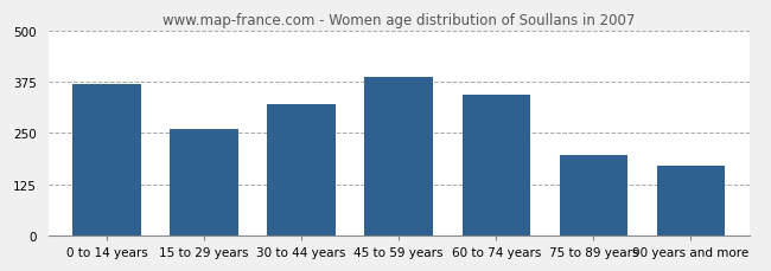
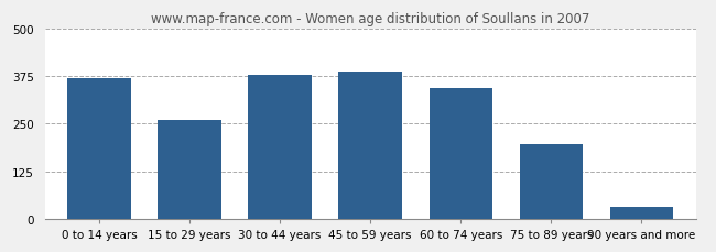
30 to 44 years: 320 -> 378
90 years and more: 170 -> 30
